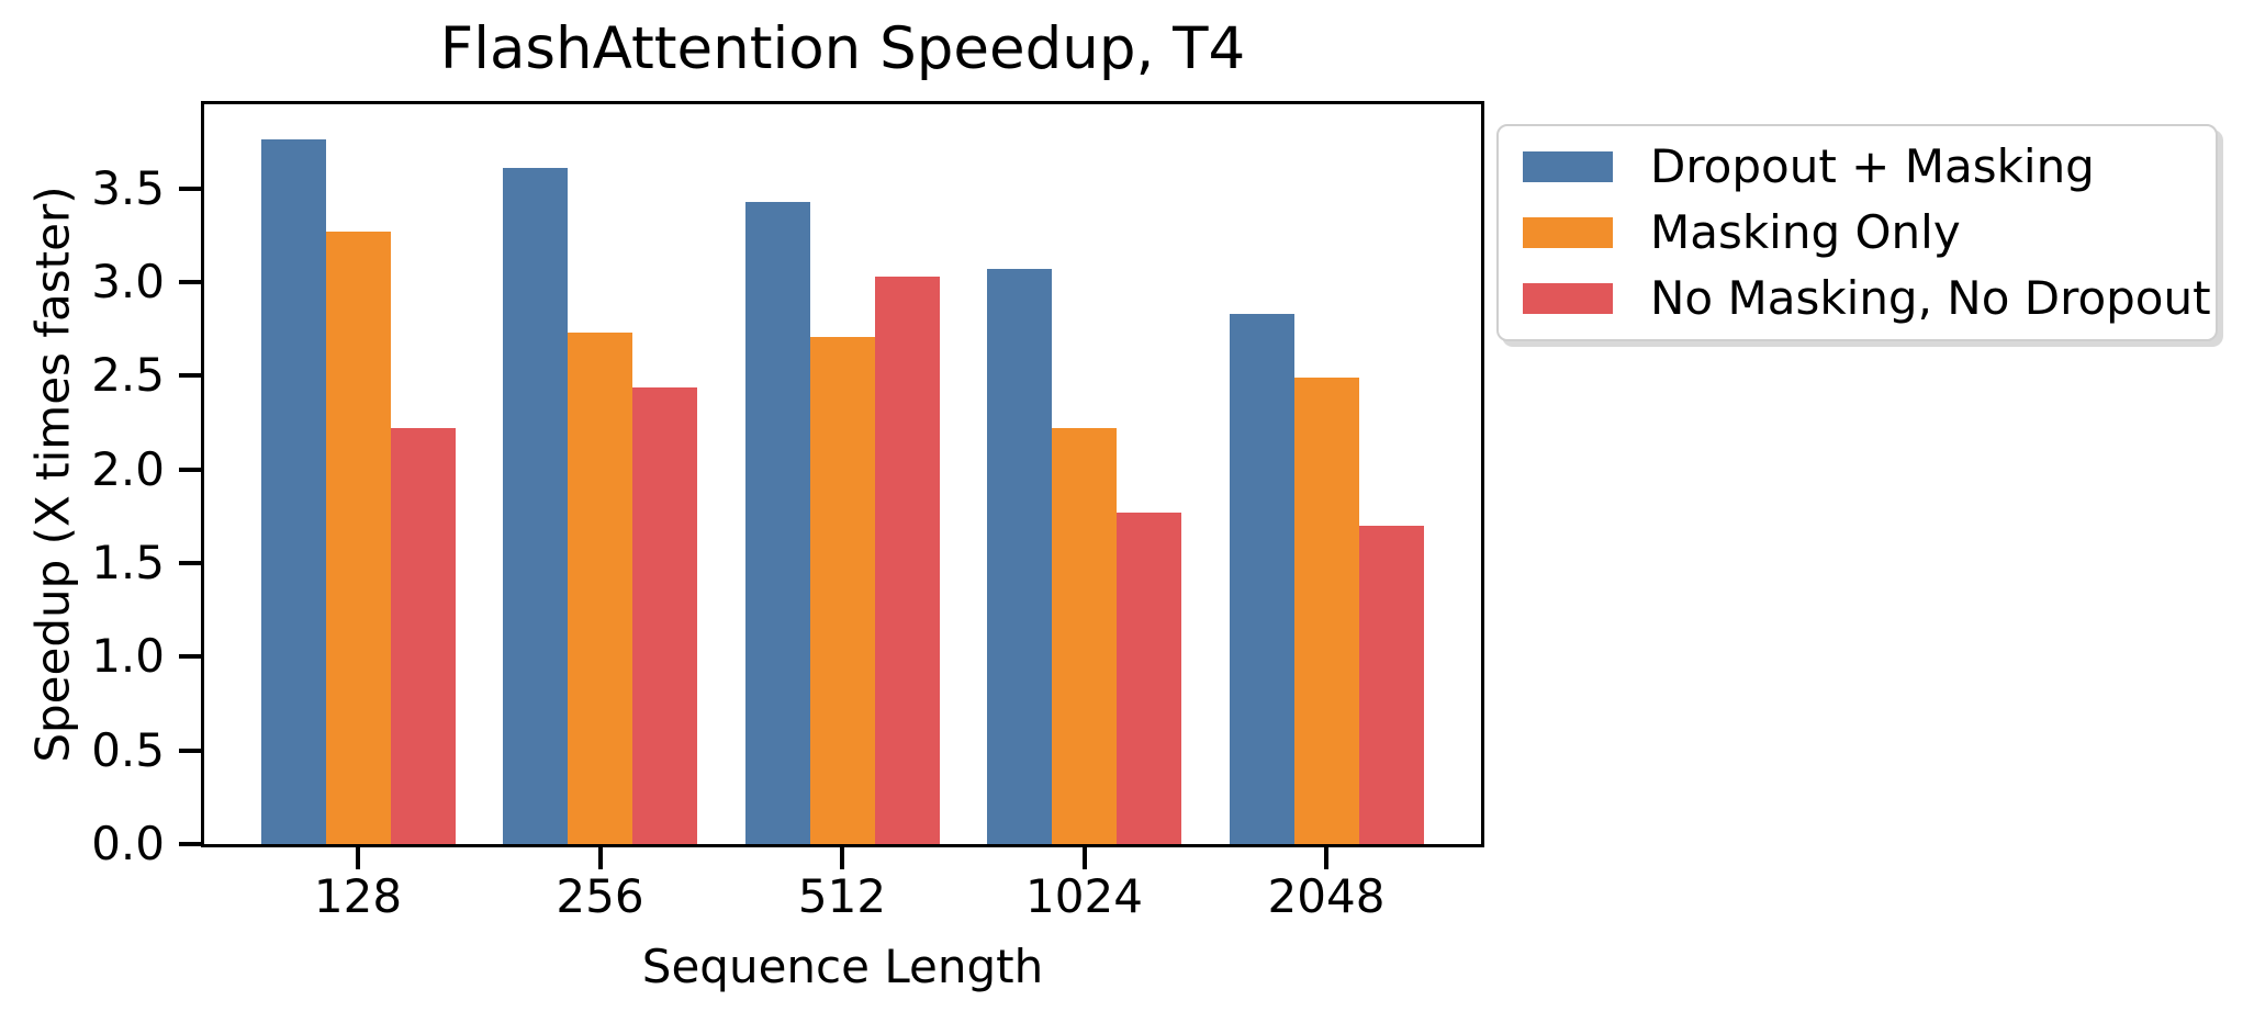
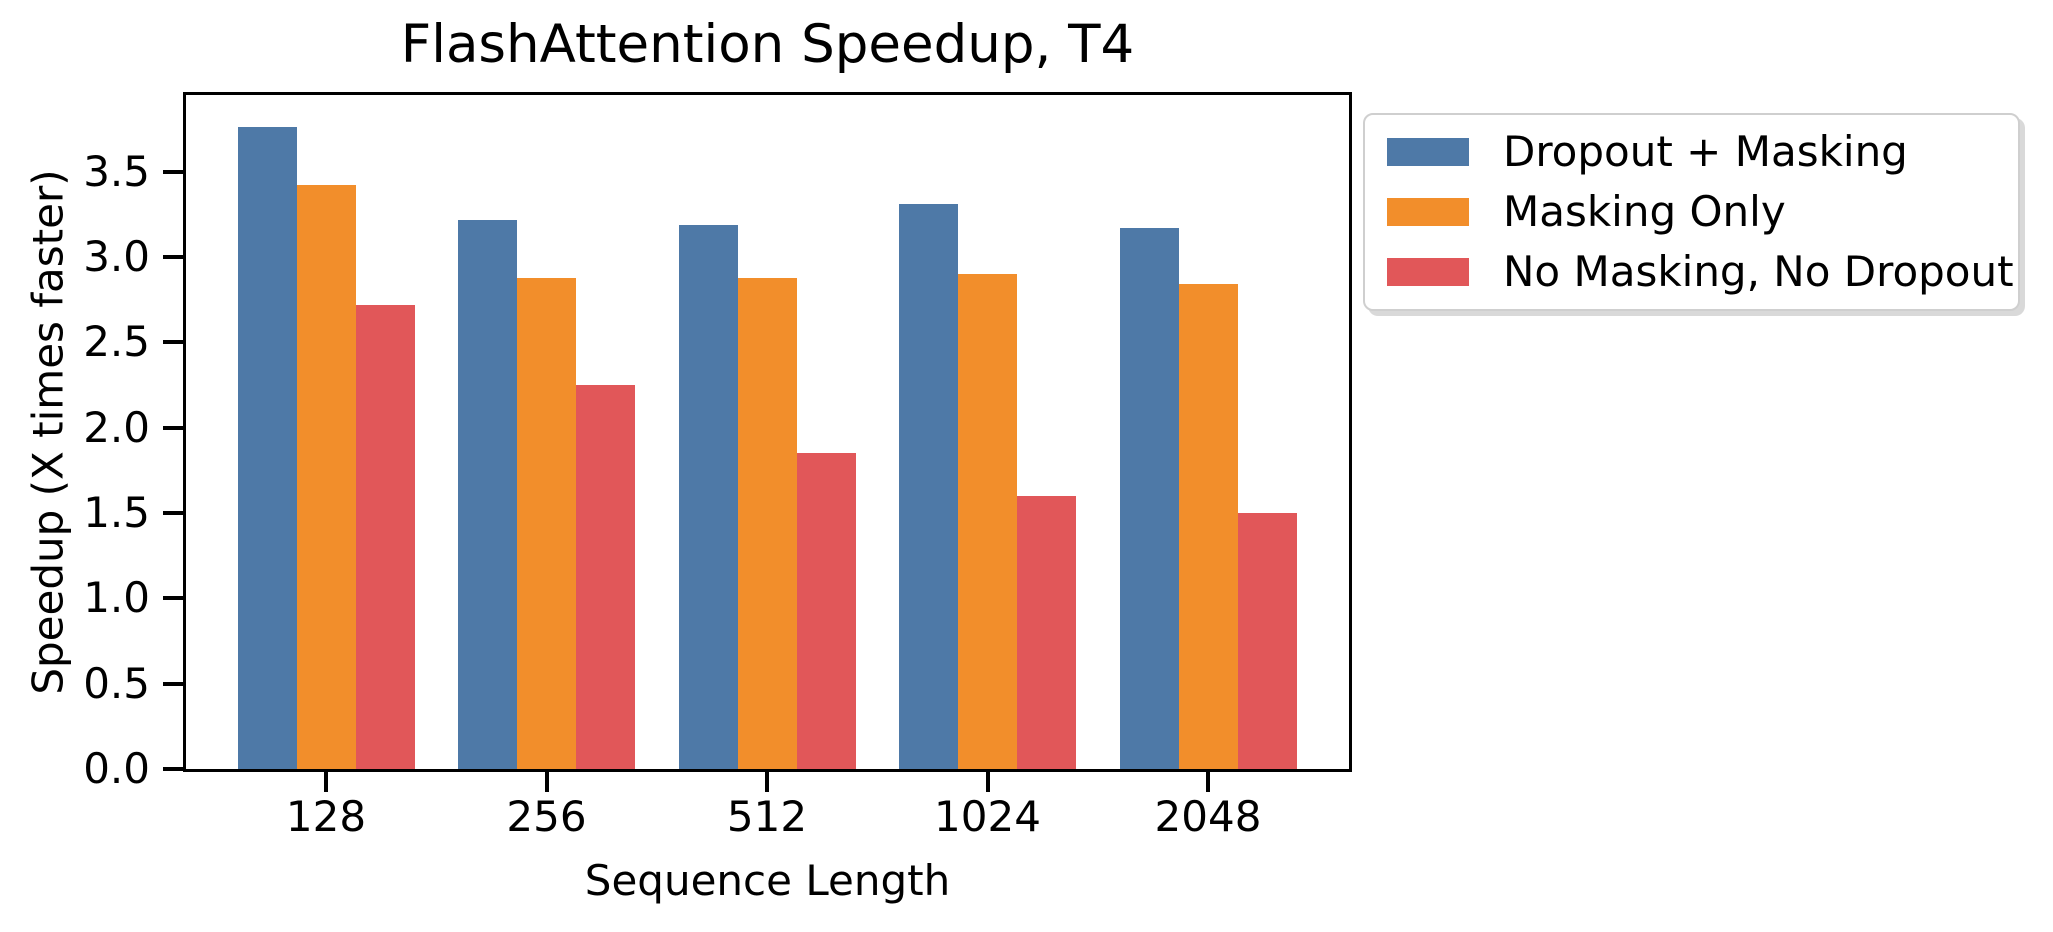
Masking Only/128: 3.27 -> 3.42
No Masking, No Dropout/128: 2.22 -> 2.72
Dropout + Masking/256: 3.61 -> 3.22
Masking Only/256: 2.73 -> 2.88
No Masking, No Dropout/256: 2.44 -> 2.25
Dropout + Masking/512: 3.43 -> 3.19
Masking Only/512: 2.71 -> 2.88
No Masking, No Dropout/512: 3.03 -> 1.85
Dropout + Masking/1024: 3.07 -> 3.31
Masking Only/1024: 2.22 -> 2.90
No Masking, No Dropout/1024: 1.77 -> 1.60
Dropout + Masking/2048: 2.83 -> 3.17
Masking Only/2048: 2.49 -> 2.84
No Masking, No Dropout/2048: 1.70 -> 1.50
